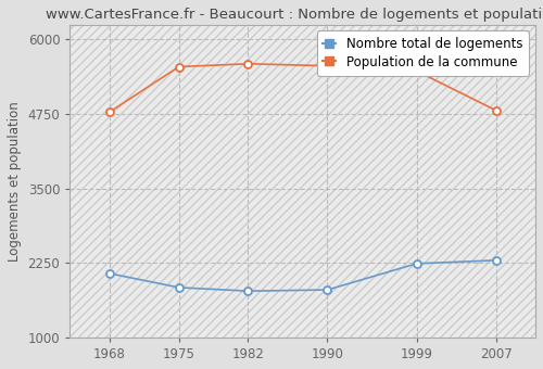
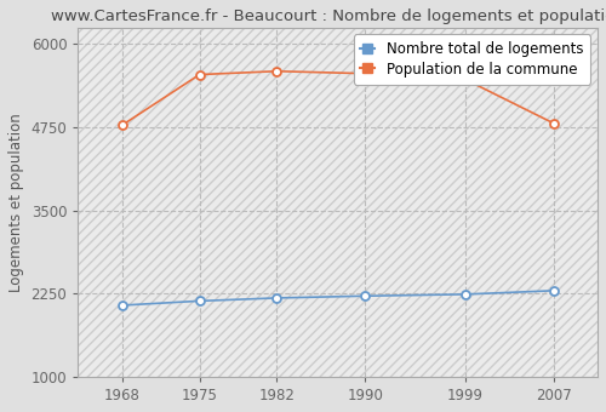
Nombre total de logements/1975: 1840 -> 2140
Nombre total de logements/1982: 1780 -> 2180
Nombre total de logements/1990: 1800 -> 2220
